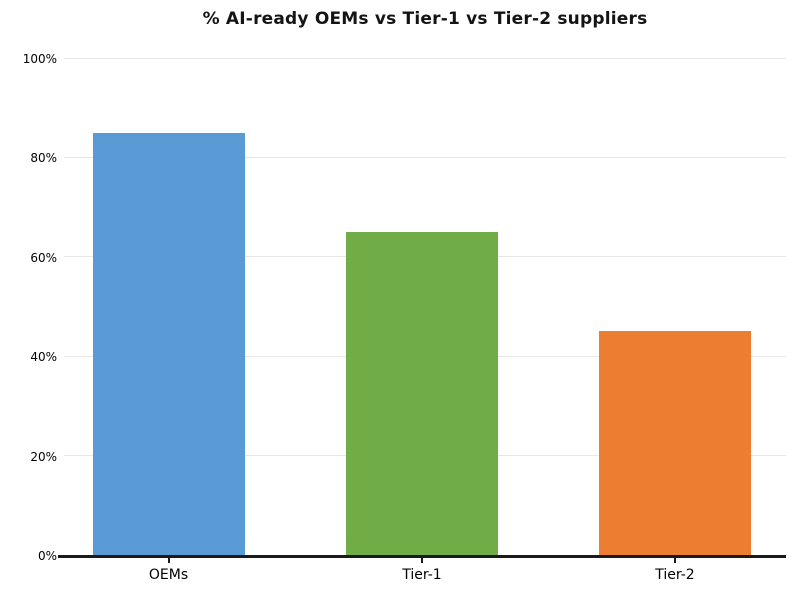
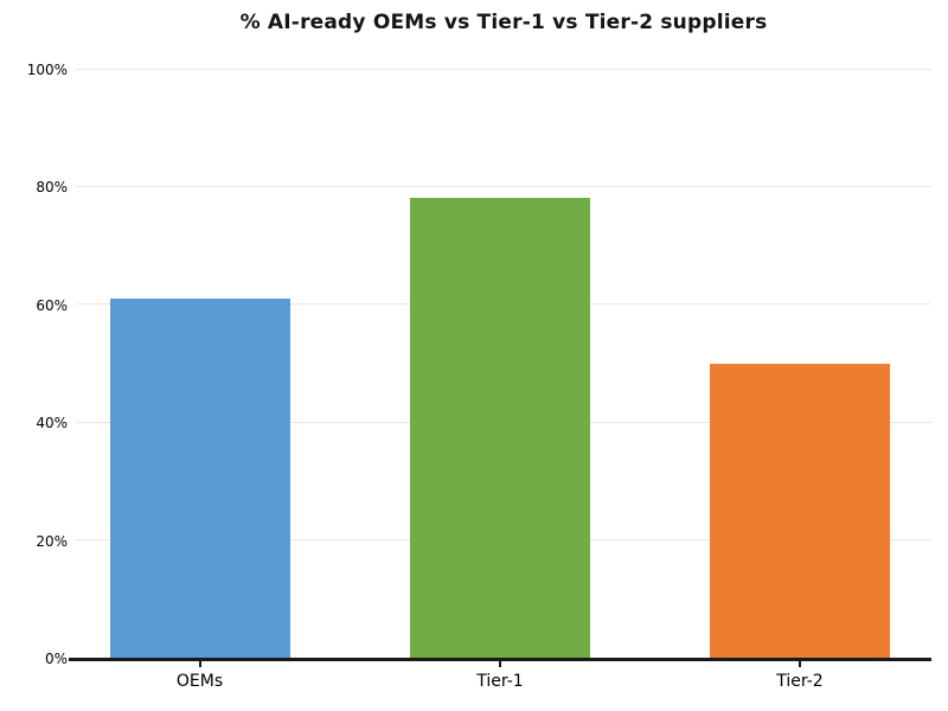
OEMs: 85% -> 61%
Tier-1: 65% -> 78%
Tier-2: 45% -> 50%
